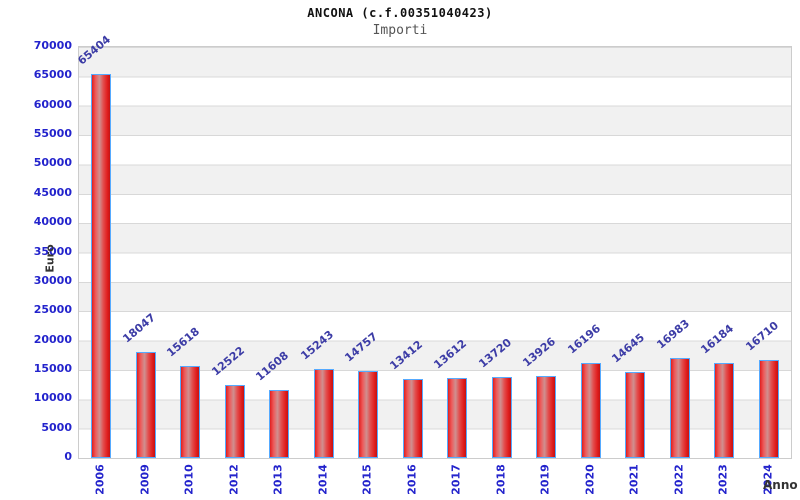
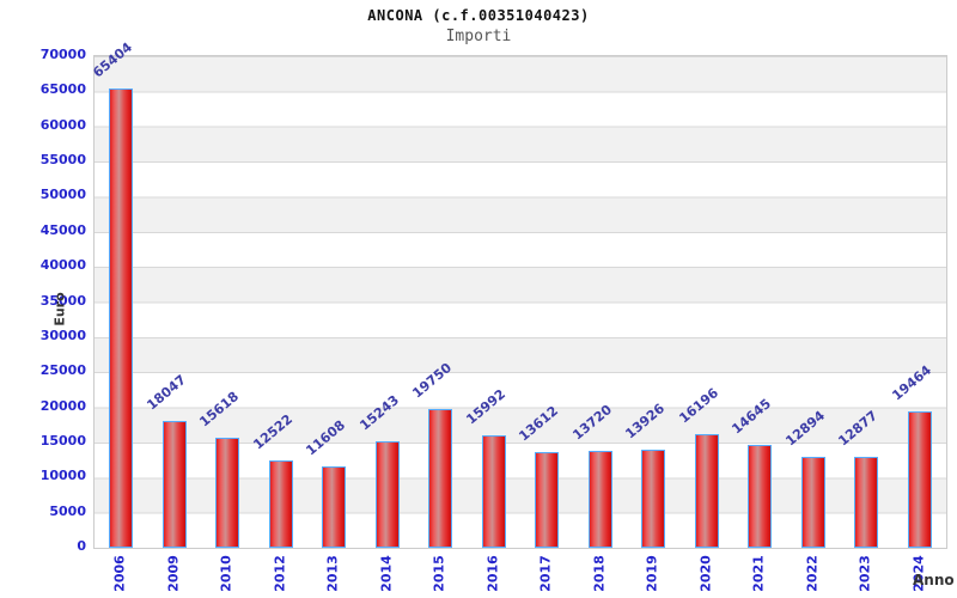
2015: 14757 -> 19750
2016: 13412 -> 15992
2022: 16983 -> 12894
2023: 16184 -> 12877
2024: 16710 -> 19464
